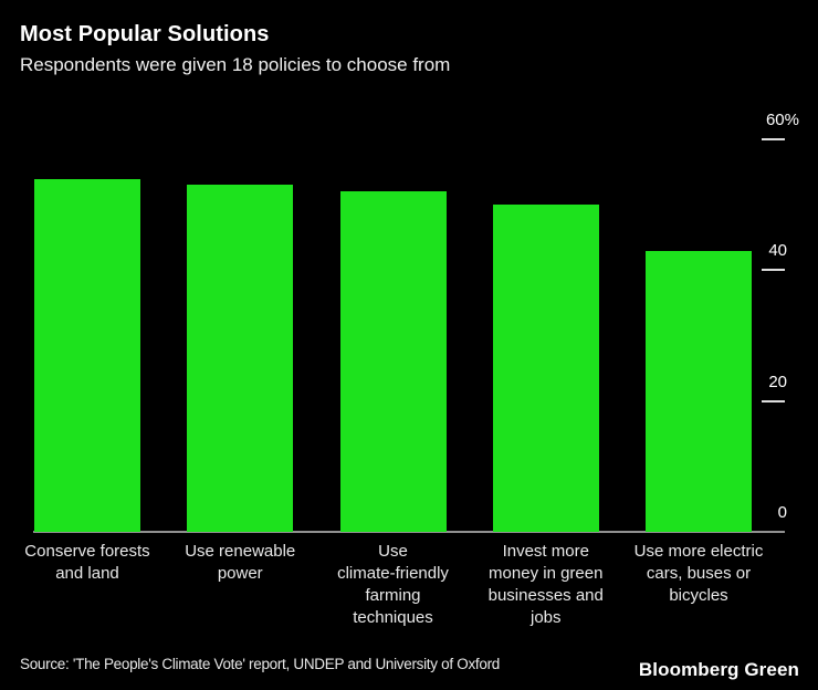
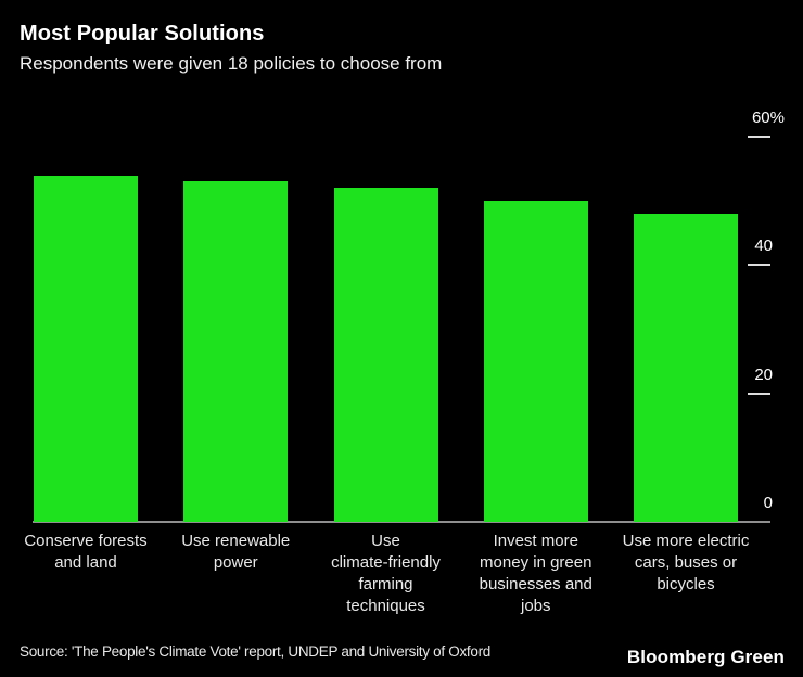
Use more electric cars, buses or bicycles: 43 -> 48
